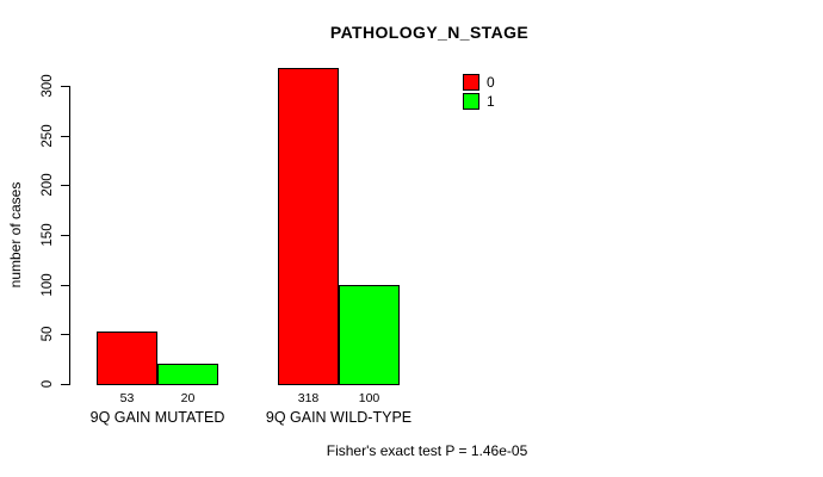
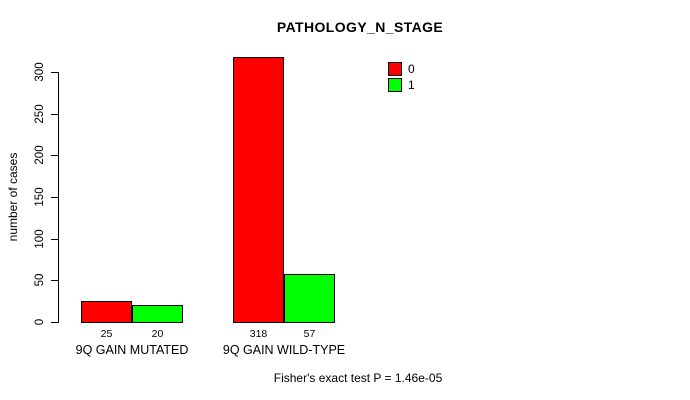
0/9Q GAIN MUTATED: 53 -> 25
1/9Q GAIN WILD-TYPE: 100 -> 57
